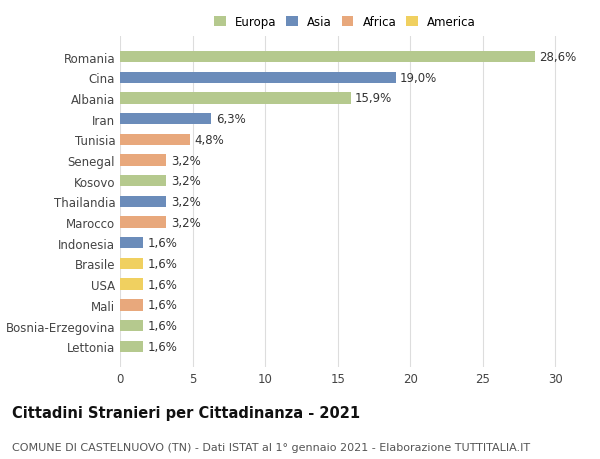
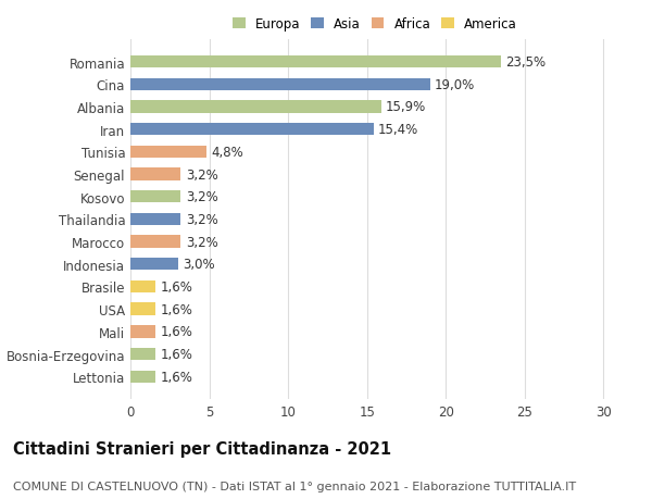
Romania: 28,6% -> 23,5%
Iran: 6,3% -> 15,4%
Indonesia: 1,6% -> 3,0%
